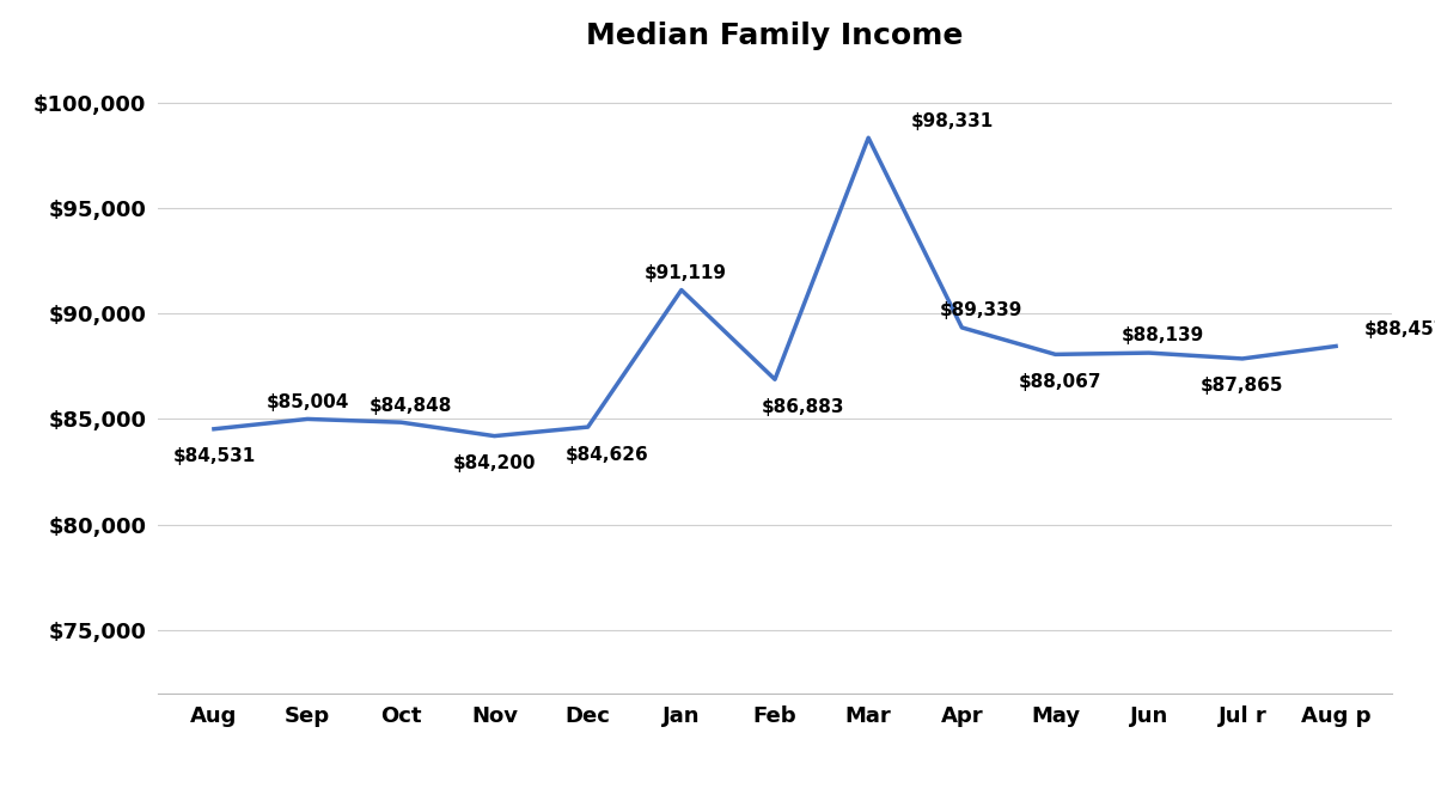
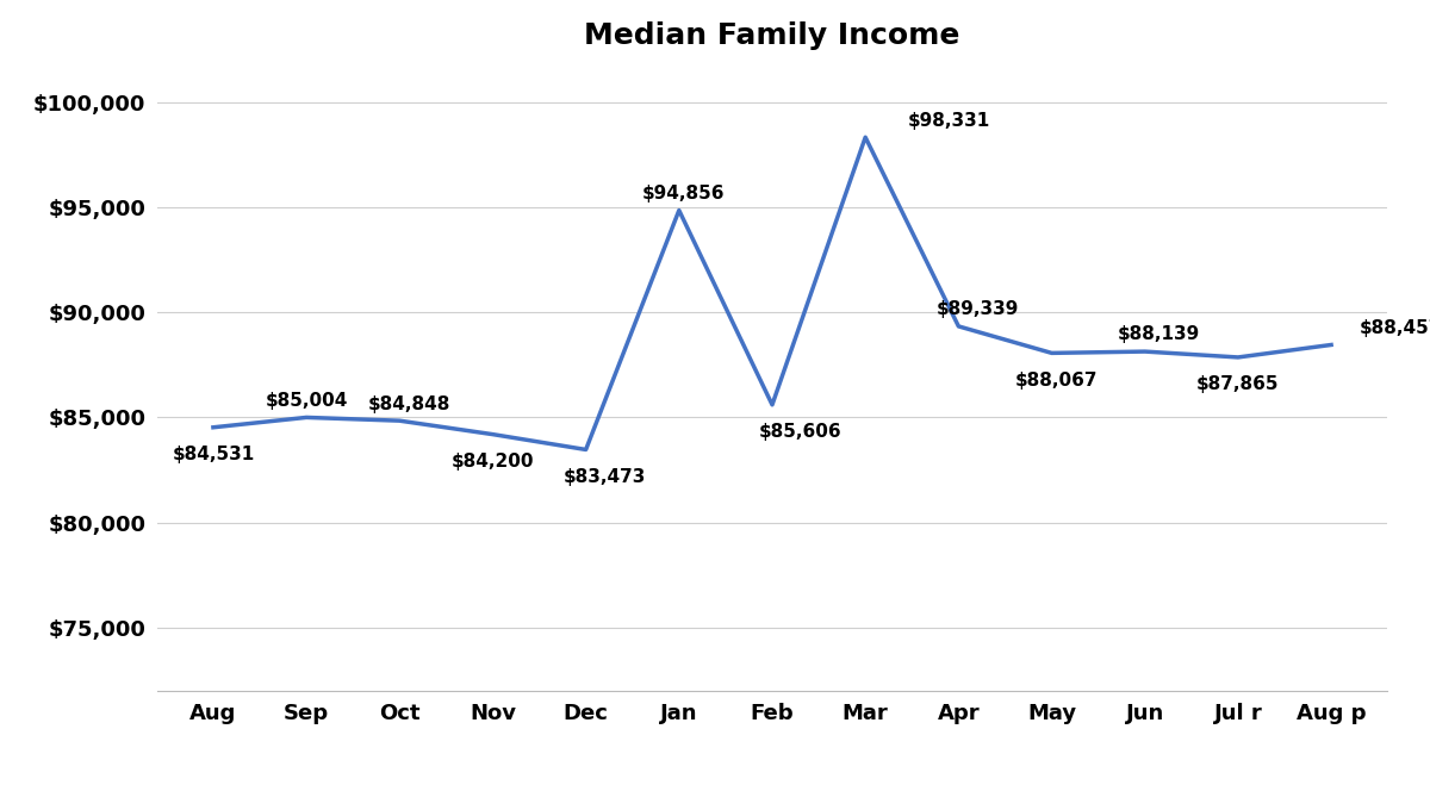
Dec: $84,626 -> $83,473
Jan: $91,119 -> $94,856
Feb: $86,883 -> $85,606
